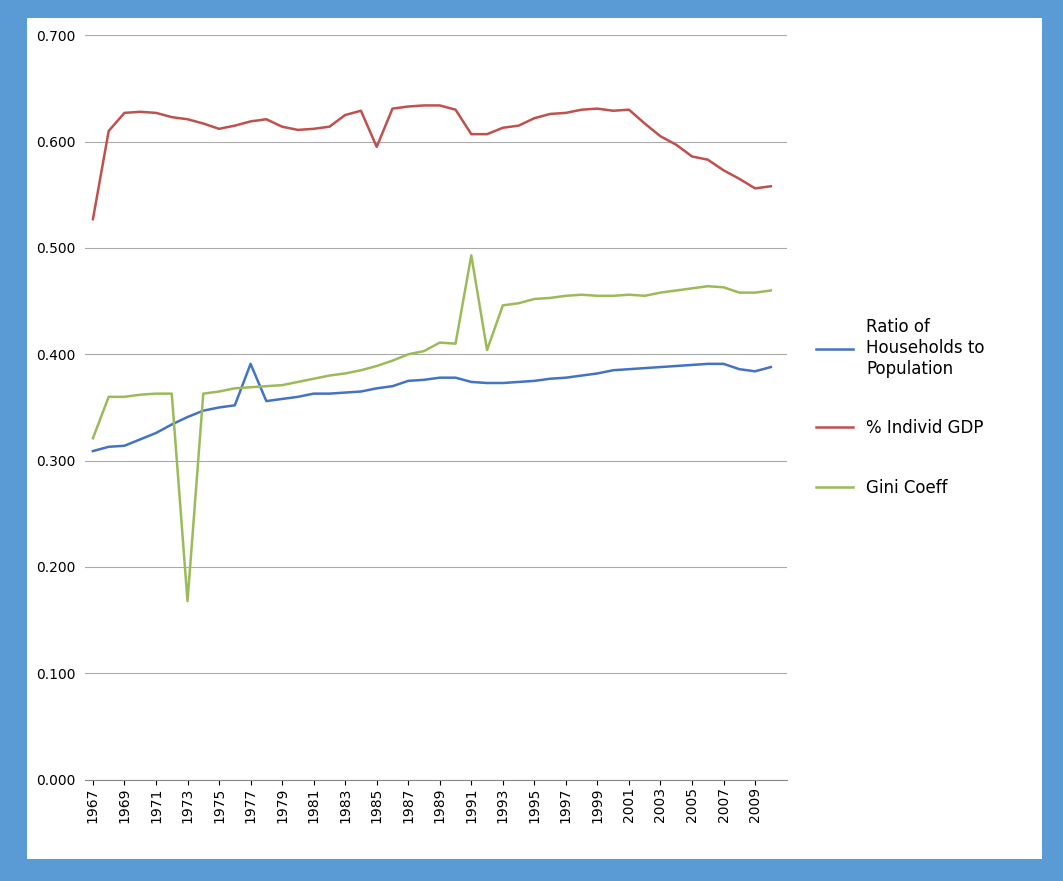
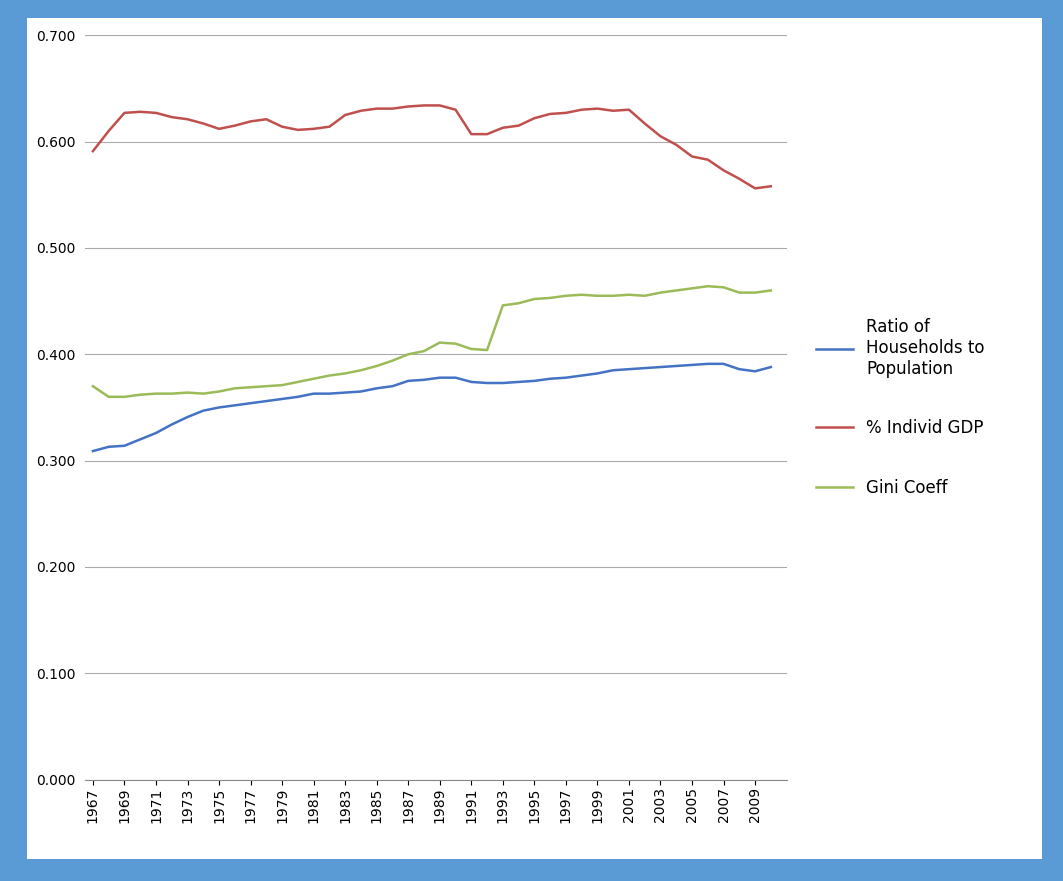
% Individ GDP/1967: 0.527 -> 0.591
Gini Coeff/1967: 0.321 -> 0.370
Gini Coeff/1973: 0.168 -> 0.364
Ratio of Households to Population/1977: 0.391 -> 0.354
% Individ GDP/1985: 0.595 -> 0.631
Gini Coeff/1991: 0.493 -> 0.405
